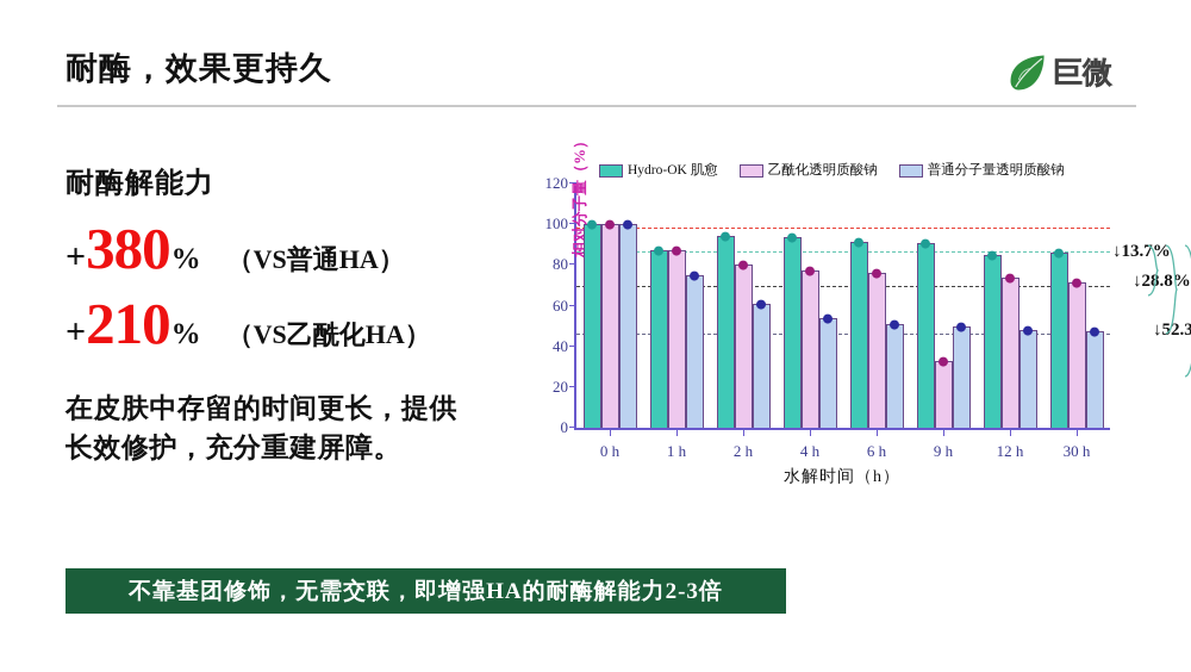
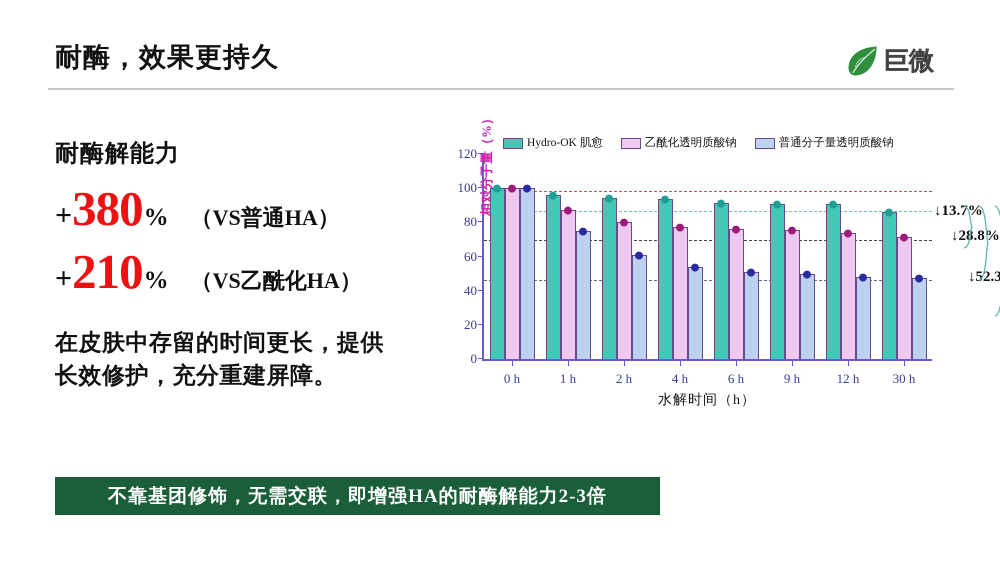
Hydro-OK 肌愈/1 h: 87 -> 96
乙酰化透明质酸钠/9 h: 33 -> 76
Hydro-OK 肌愈/12 h: 85 -> 91
